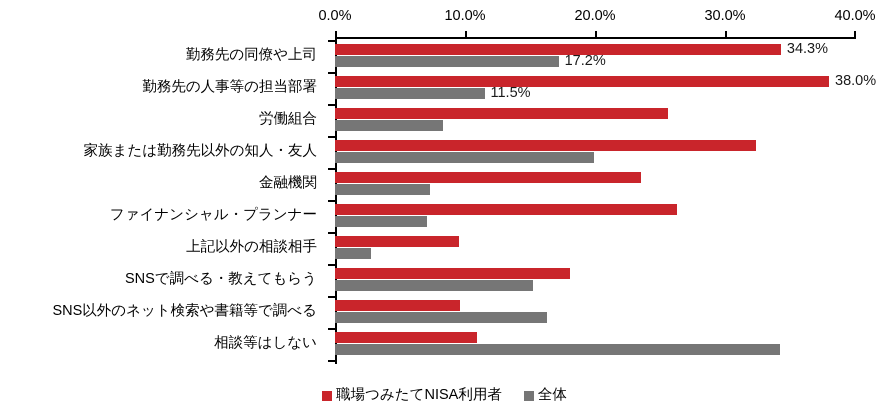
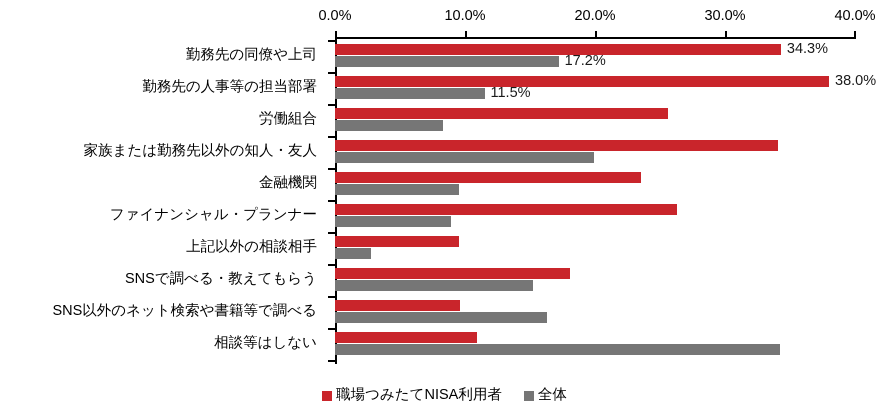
職場つみたてNISA利用者/家族または勤務先以外の知人・友人: 32.4% -> 34.1%
全体/金融機関: 7.3% -> 9.5%
全体/ファイナンシャル・プランナー: 7.1% -> 8.9%
